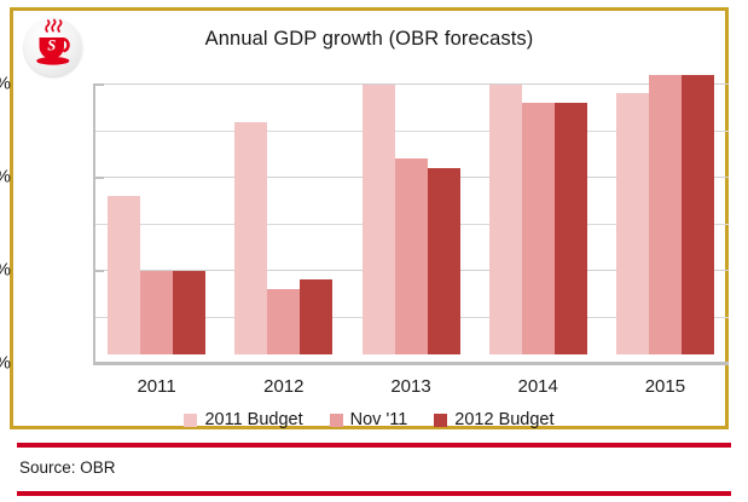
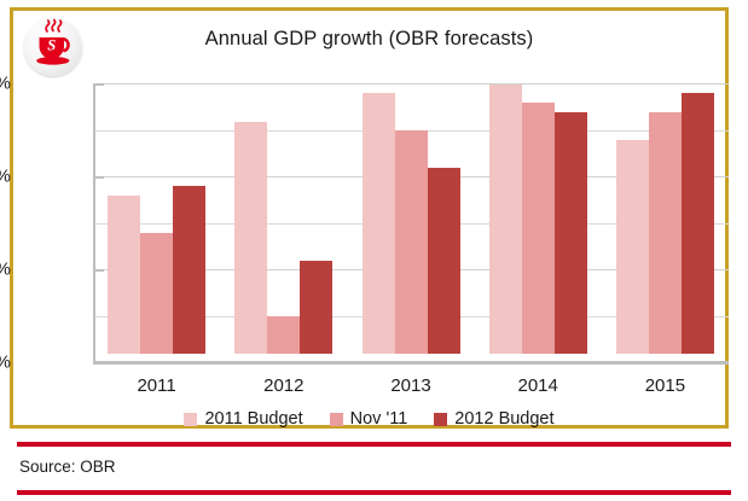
Nov '11/2011: 0.9% -> 1.3%
2012 Budget/2011: 0.9% -> 1.8%
Nov '11/2012: 0.7% -> 0.4%
2012 Budget/2012: 0.8% -> 1.0%
2011 Budget/2013: 2.9% -> 2.8%
Nov '11/2013: 2.1% -> 2.4%
2012 Budget/2014: 2.7% -> 2.6%
2011 Budget/2015: 2.8% -> 2.3%
Nov '11/2015: 3.0% -> 2.6%
2012 Budget/2015: 3.0% -> 2.8%
